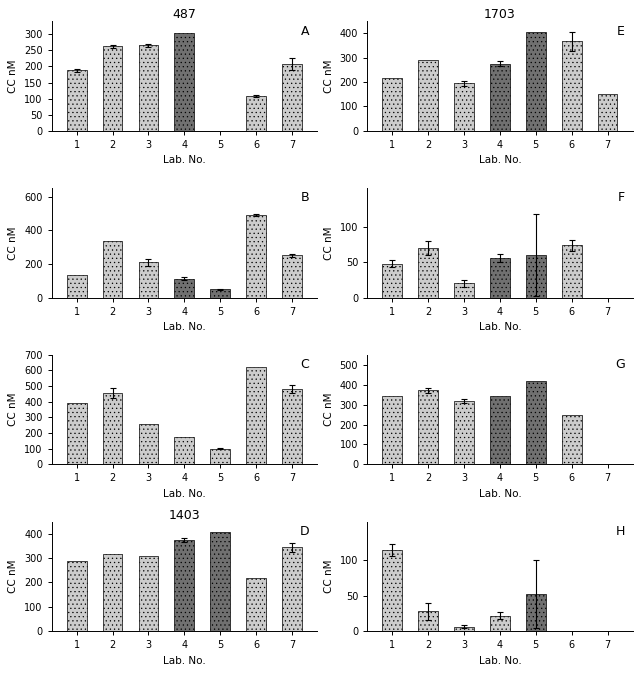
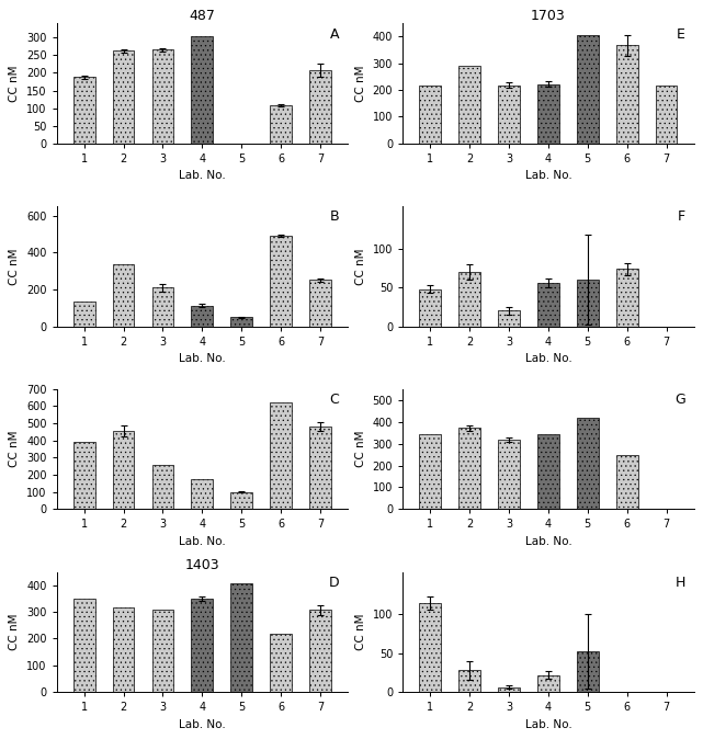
1703/3: 195 -> 218
1703/4: 275 -> 222
1703/7: 150 -> 218
1403/1: 290 -> 348
1403/4: 375 -> 348
1403/7: 345 -> 308
